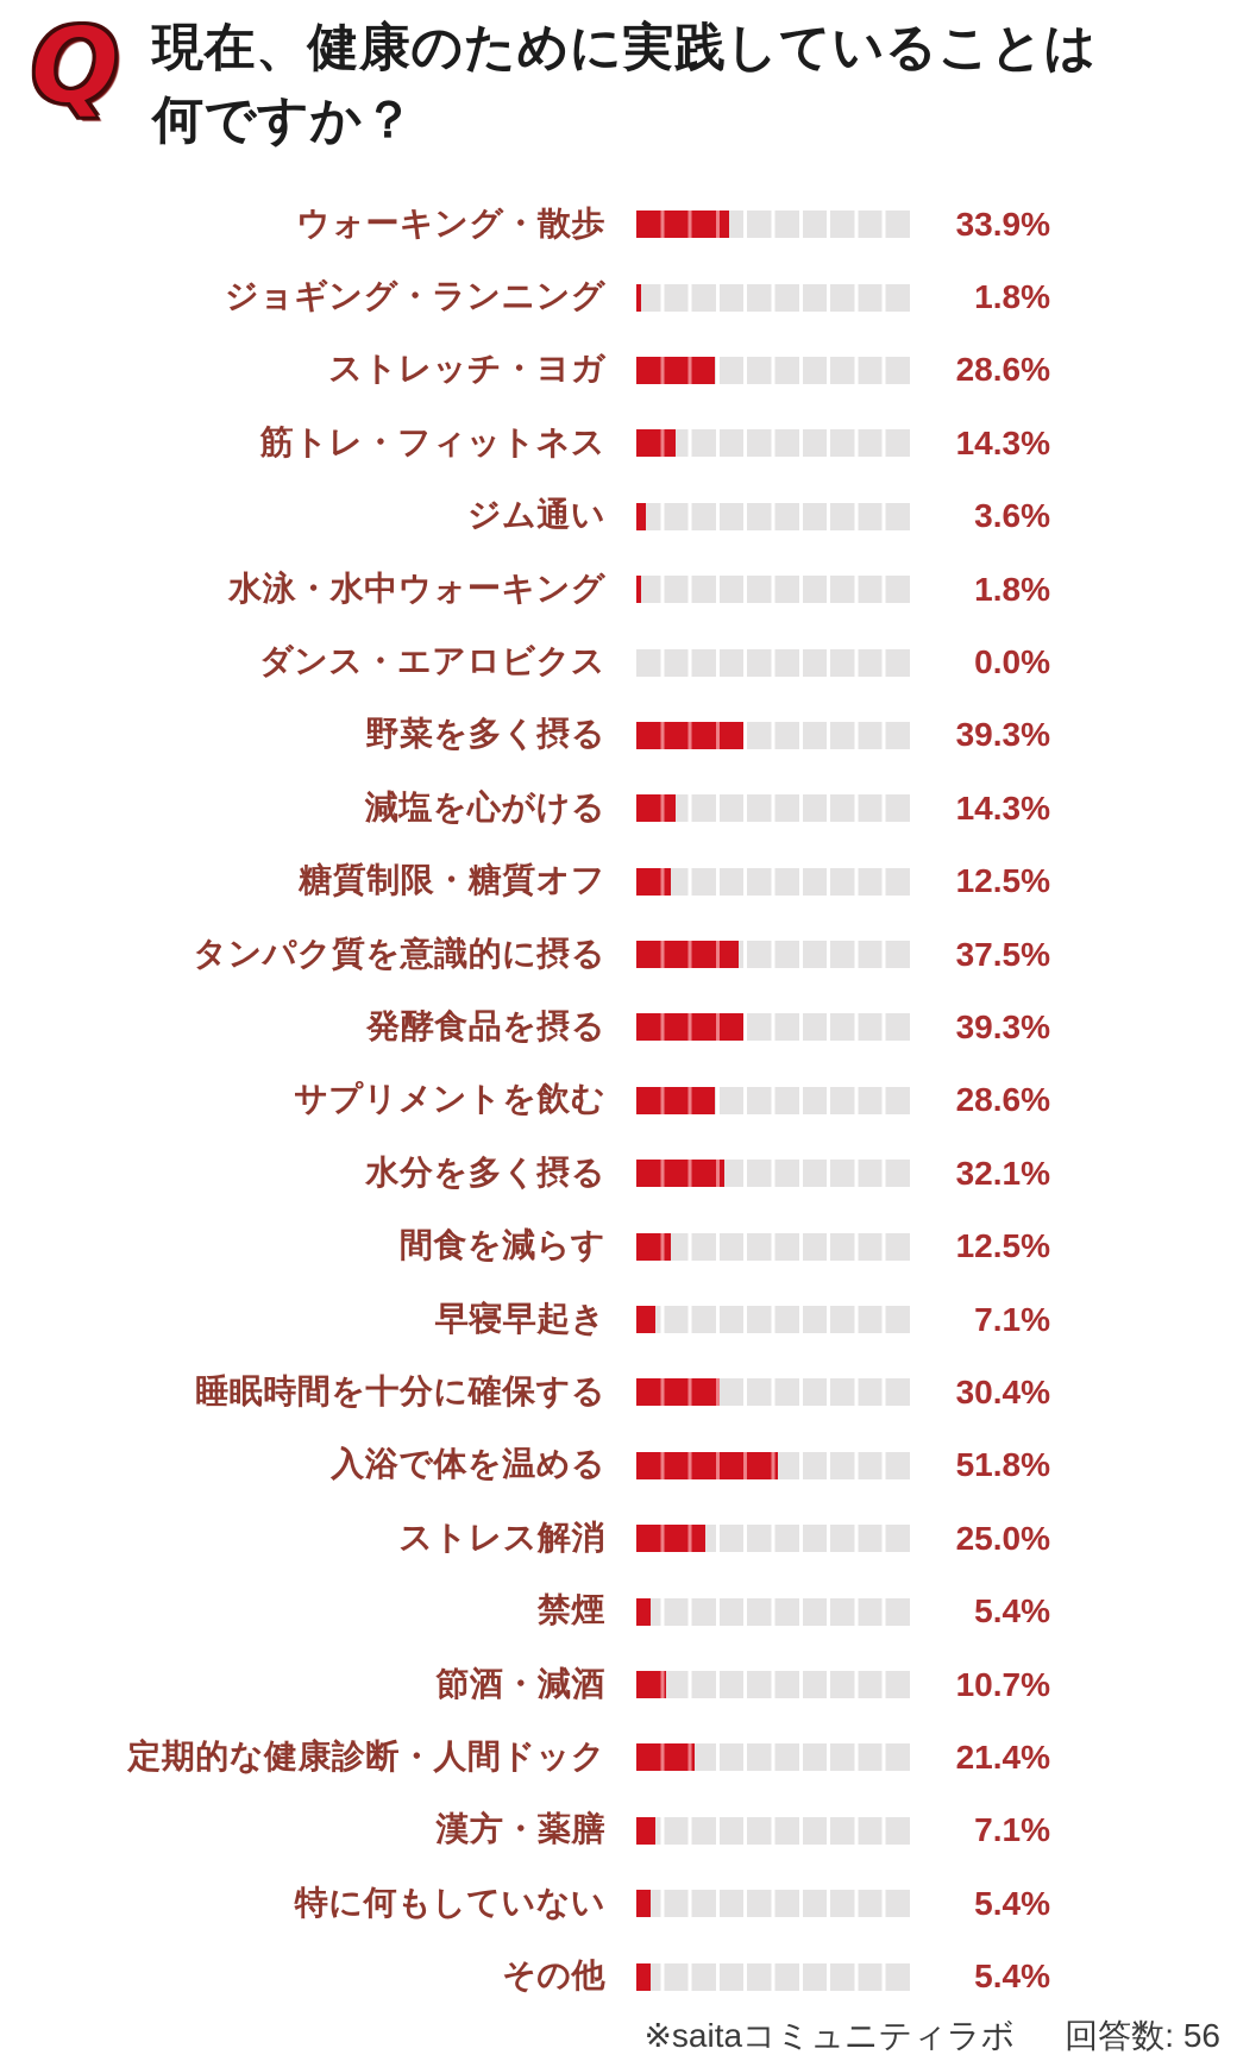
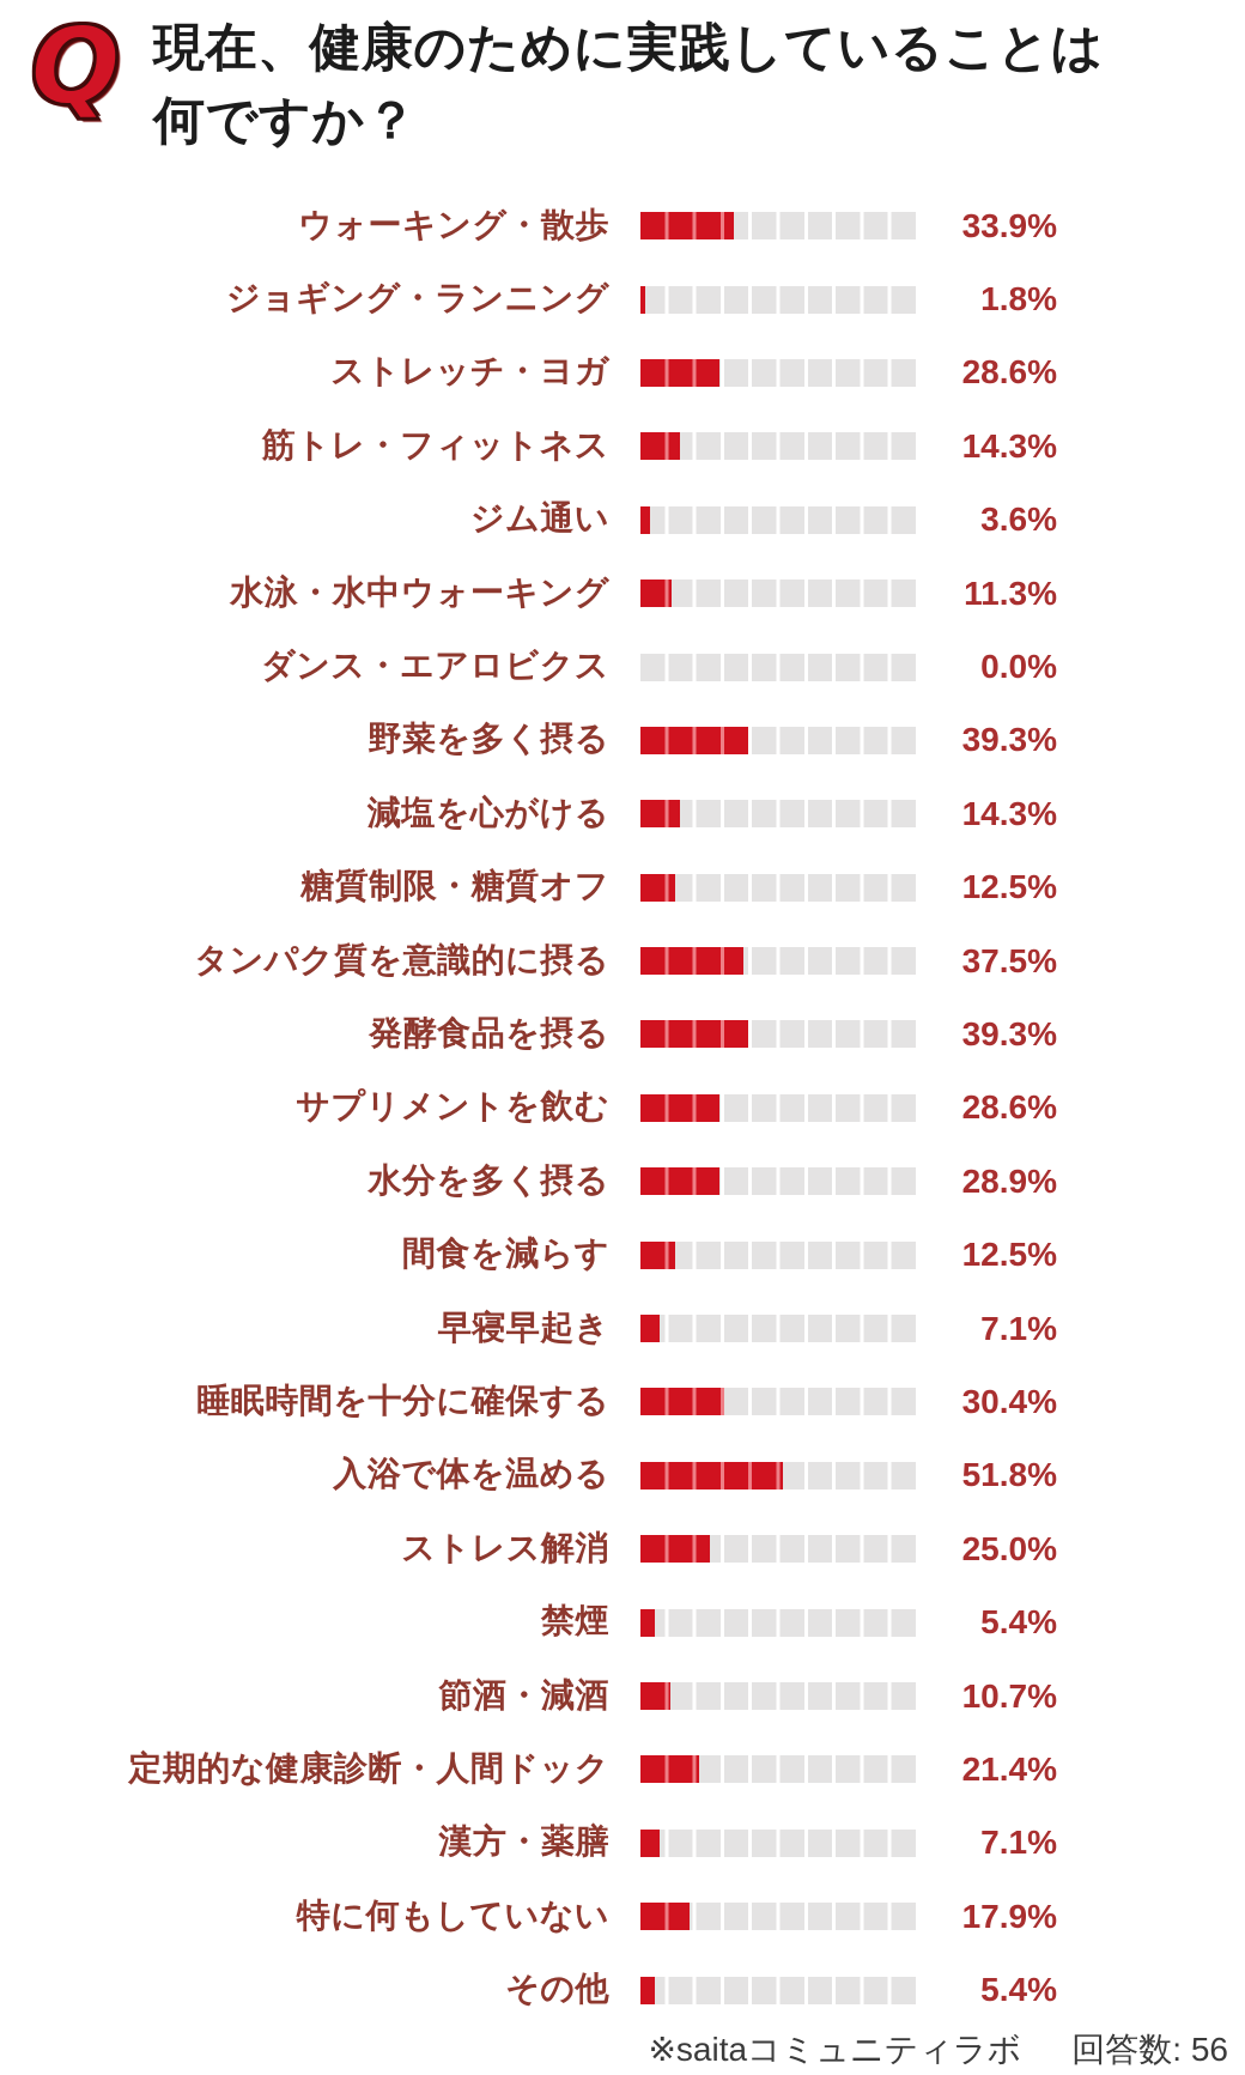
水泳・水中ウォーキング: 1.8% -> 11.3%
水分を多く摂る: 32.1% -> 28.9%
特に何もしていない: 5.4% -> 17.9%
